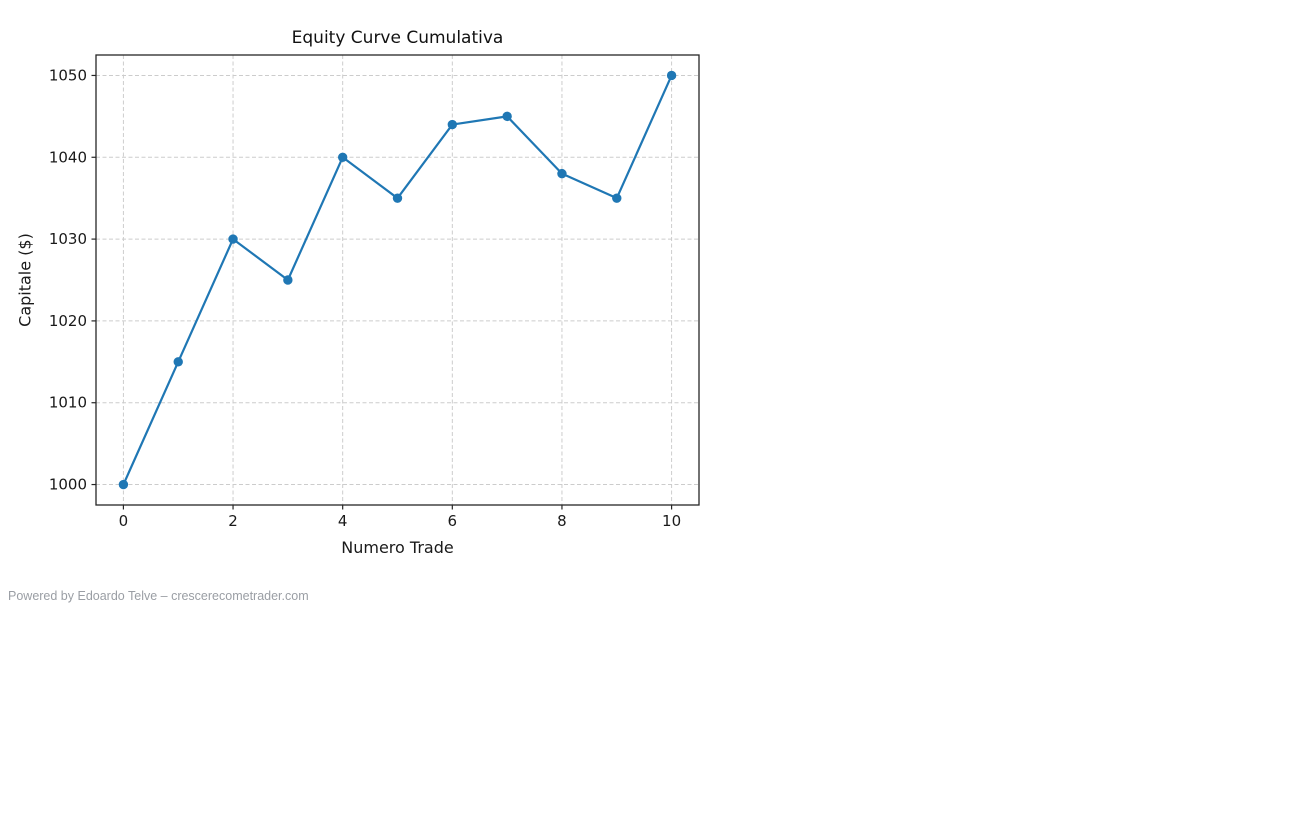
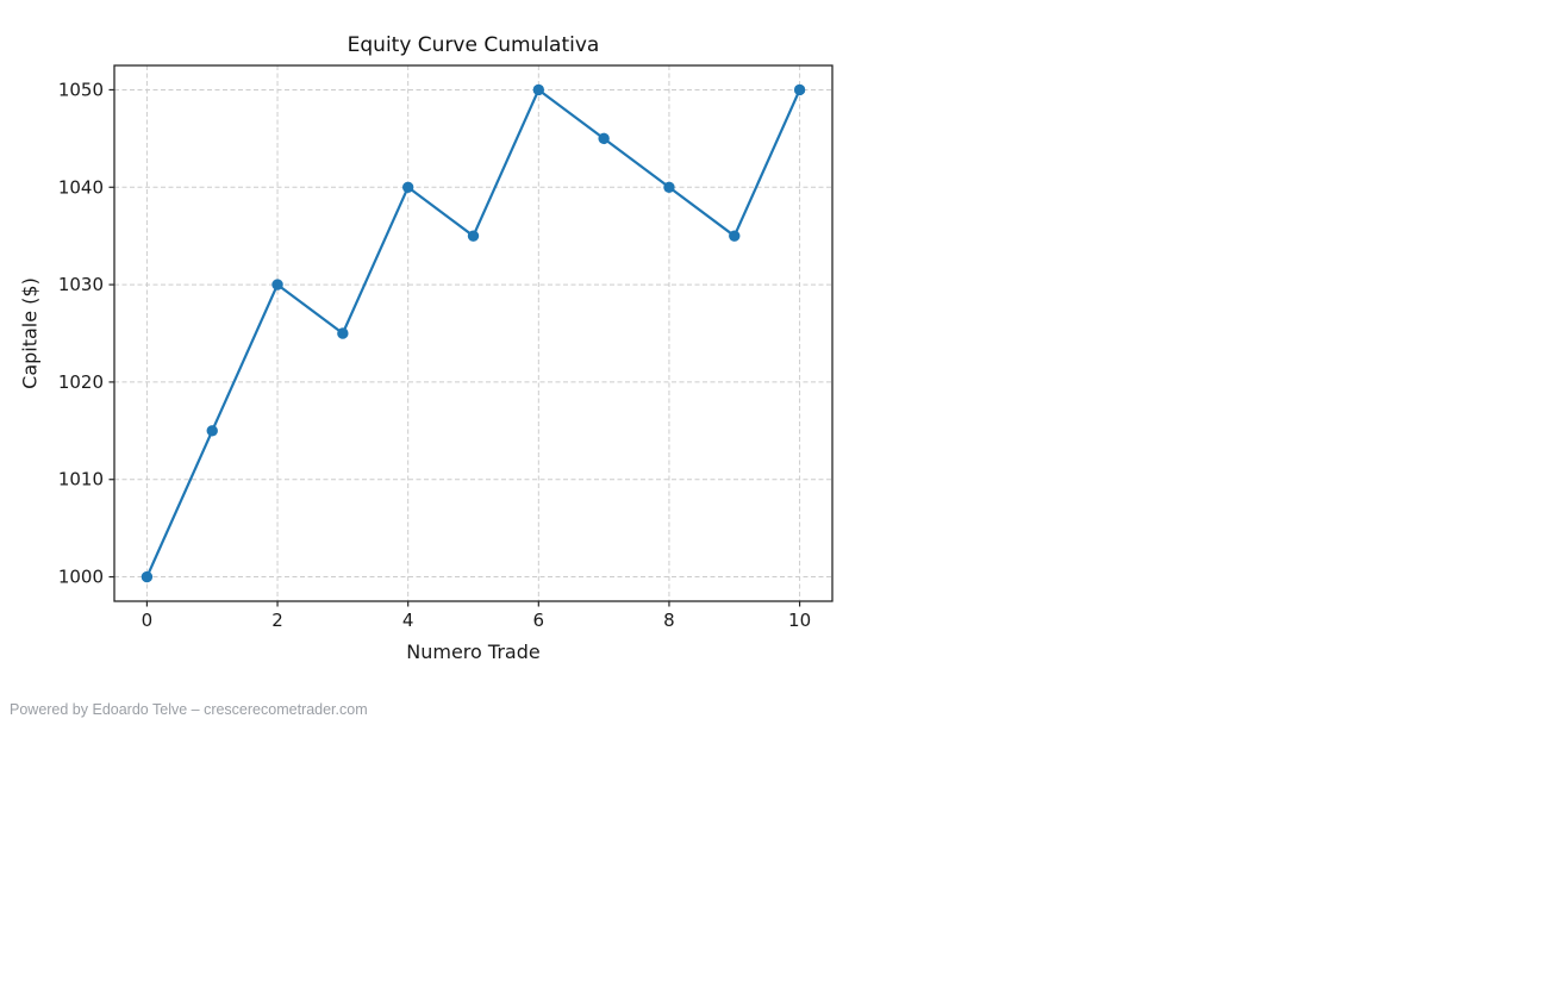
6: 1044 -> 1050
8: 1038 -> 1040
